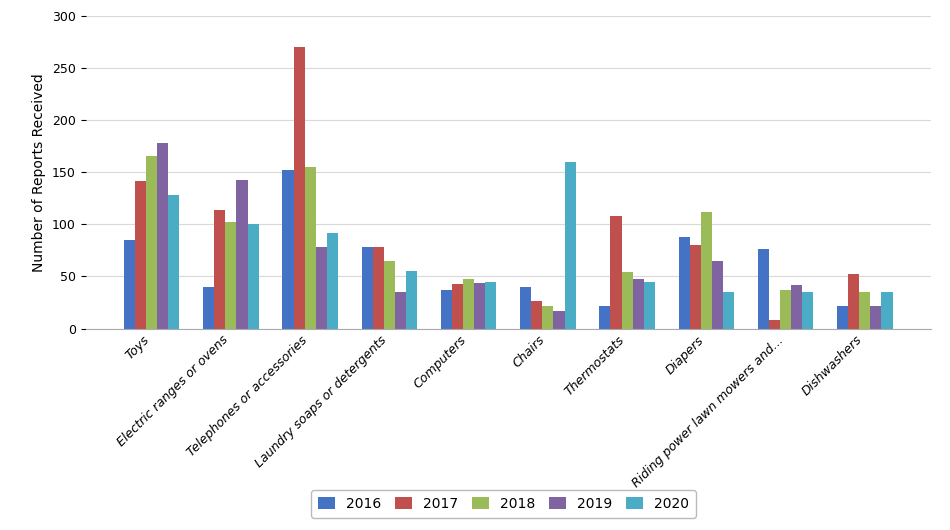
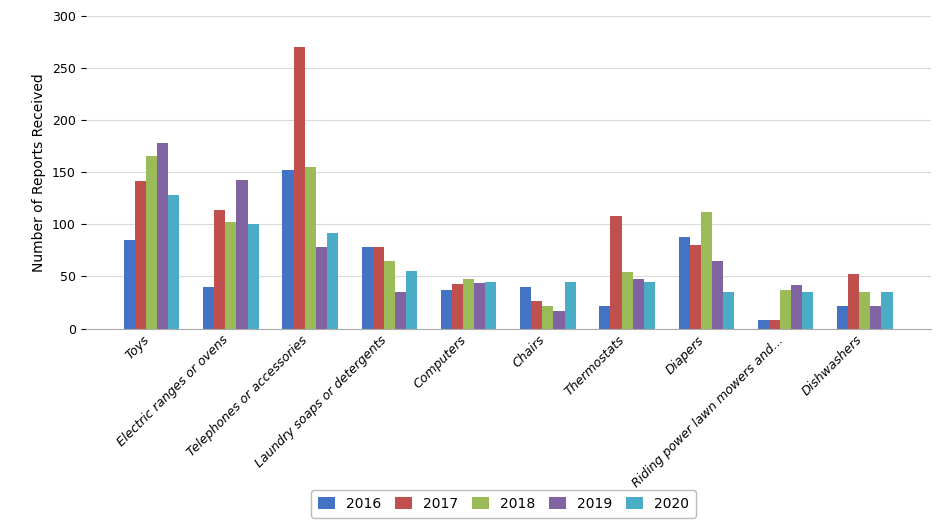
2020/Chairs: 160 -> 45
2016/Riding power lawn mowers and...: 76 -> 8
